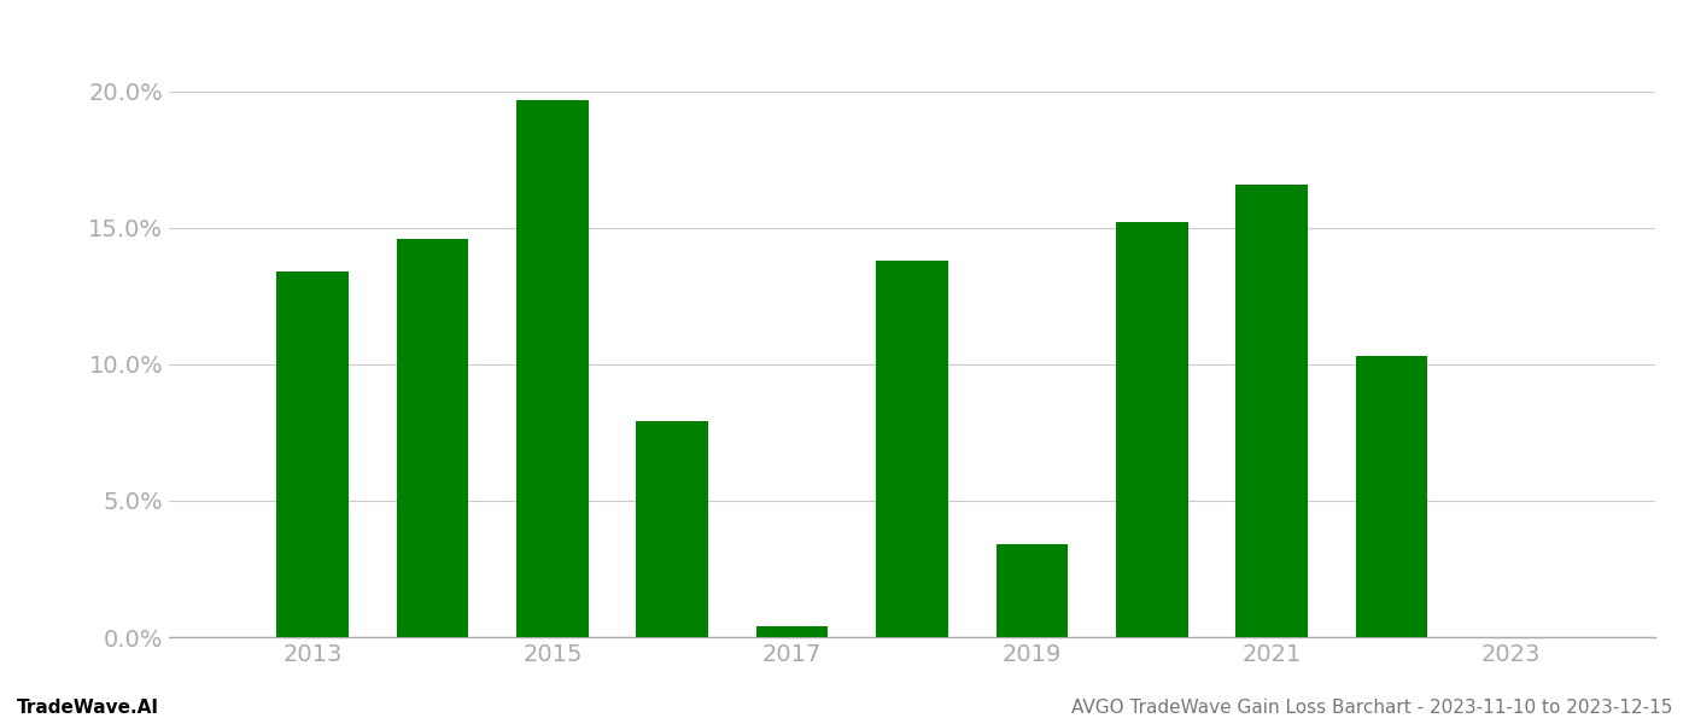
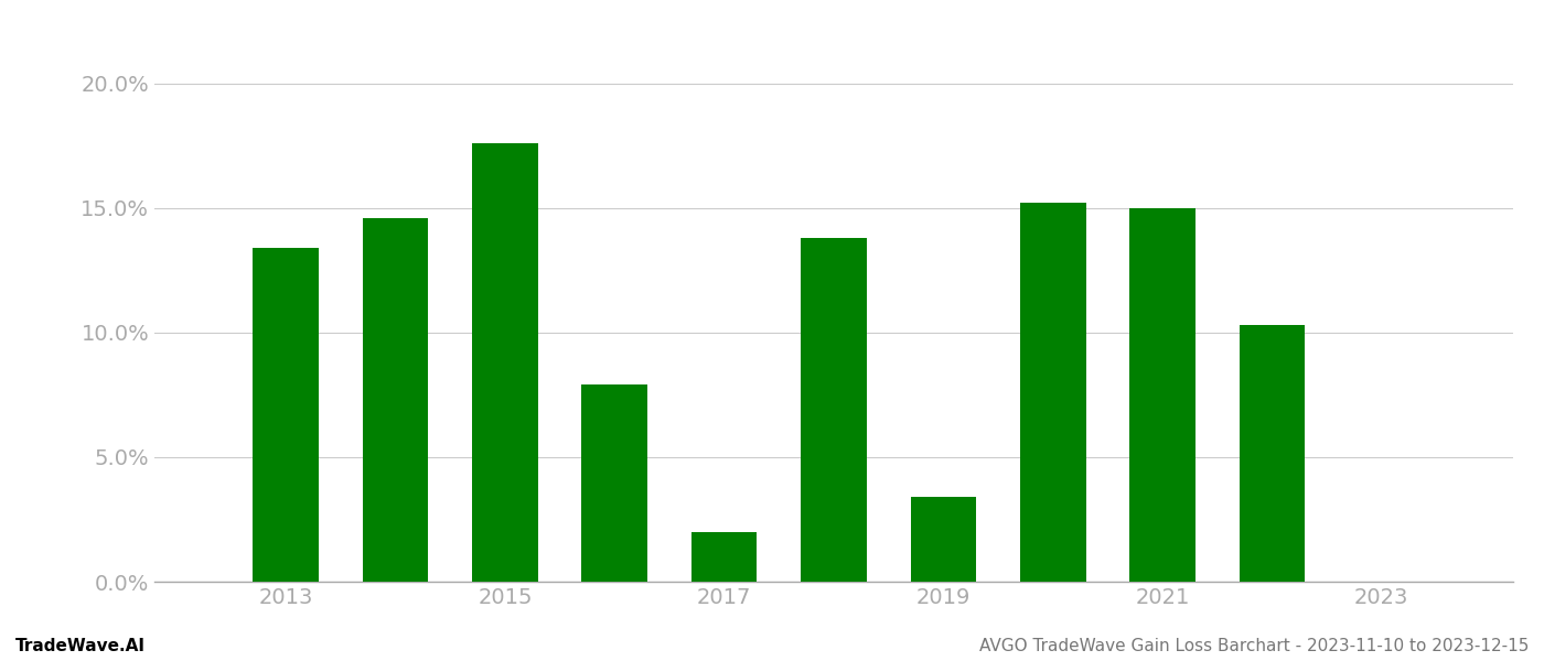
2015: 19.7% -> 17.6%
2017: 0.4% -> 2.0%
2021: 16.6% -> 15.0%
